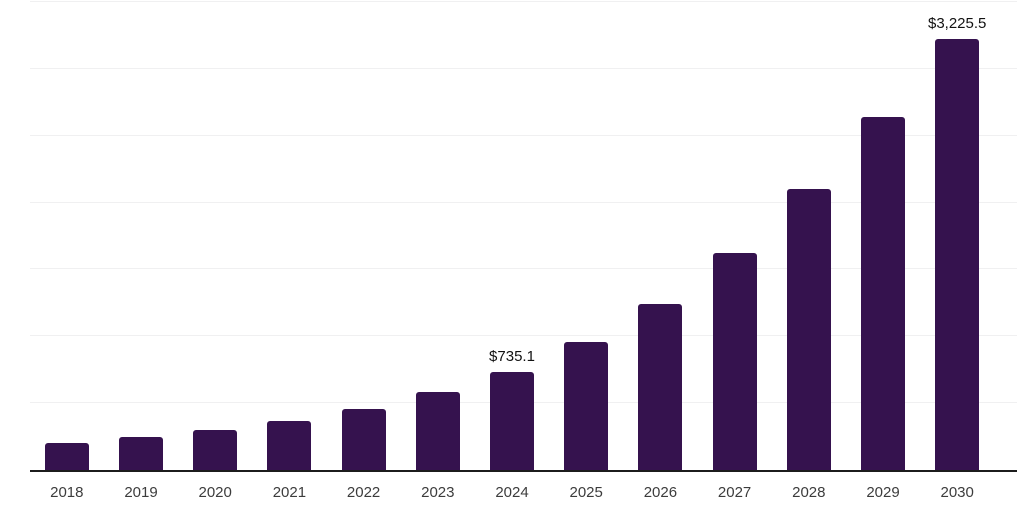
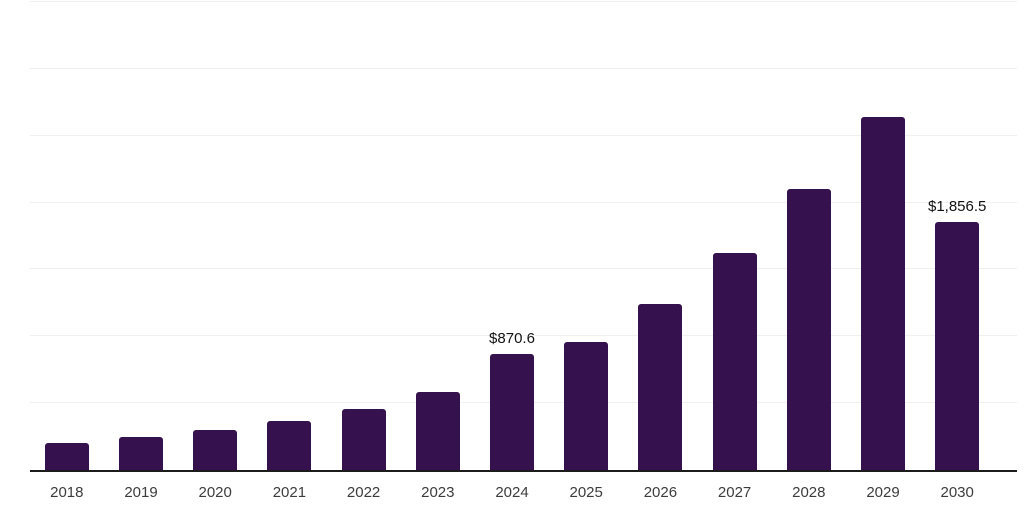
2024: $735.1 -> $870.6
2030: $3,225.5 -> $1,856.5
